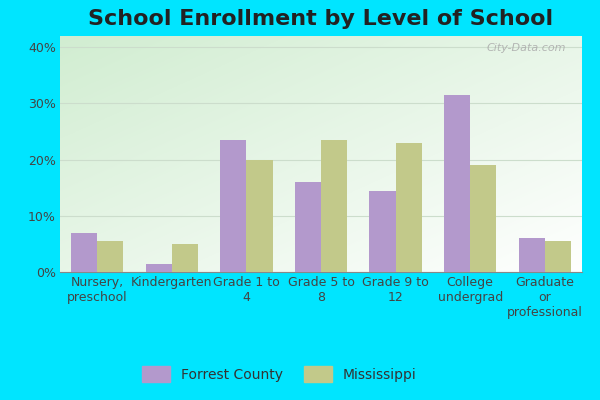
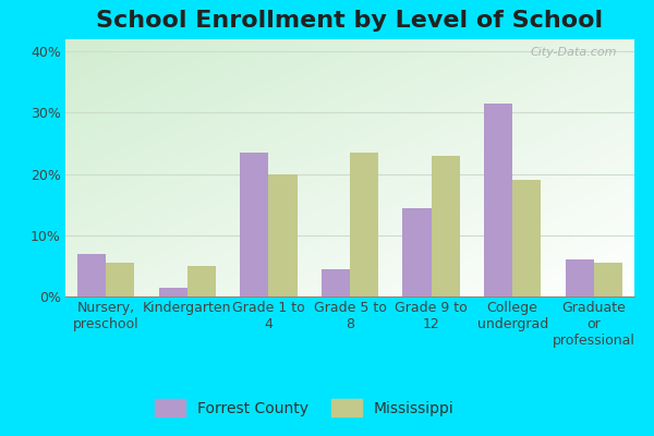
Forrest County/Grade 5 to 8: 16.0% -> 4.4%
